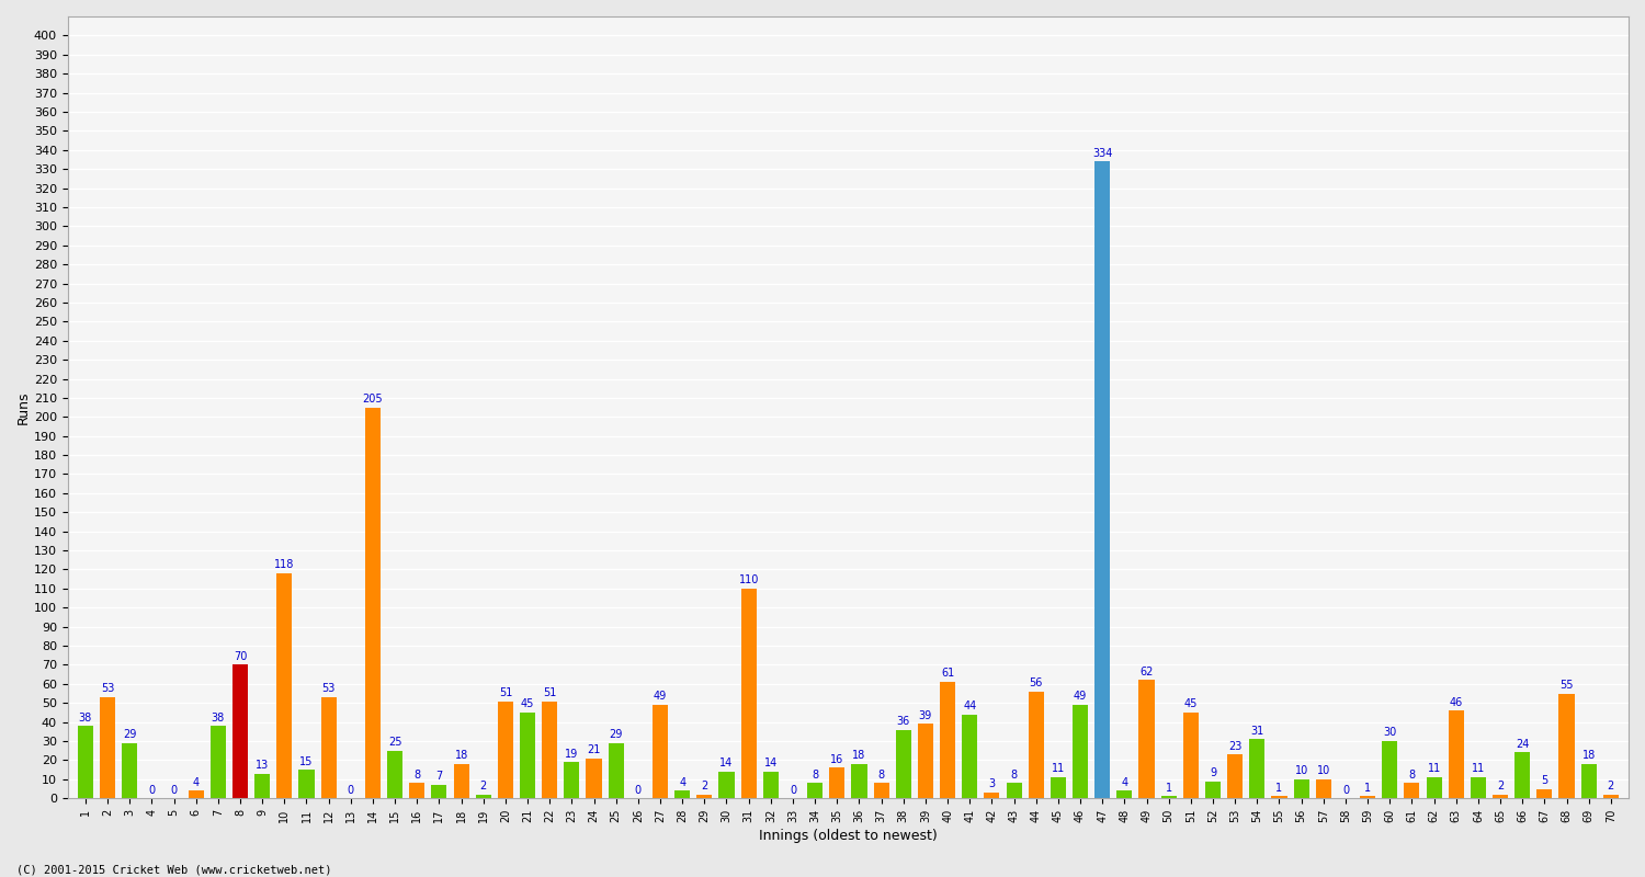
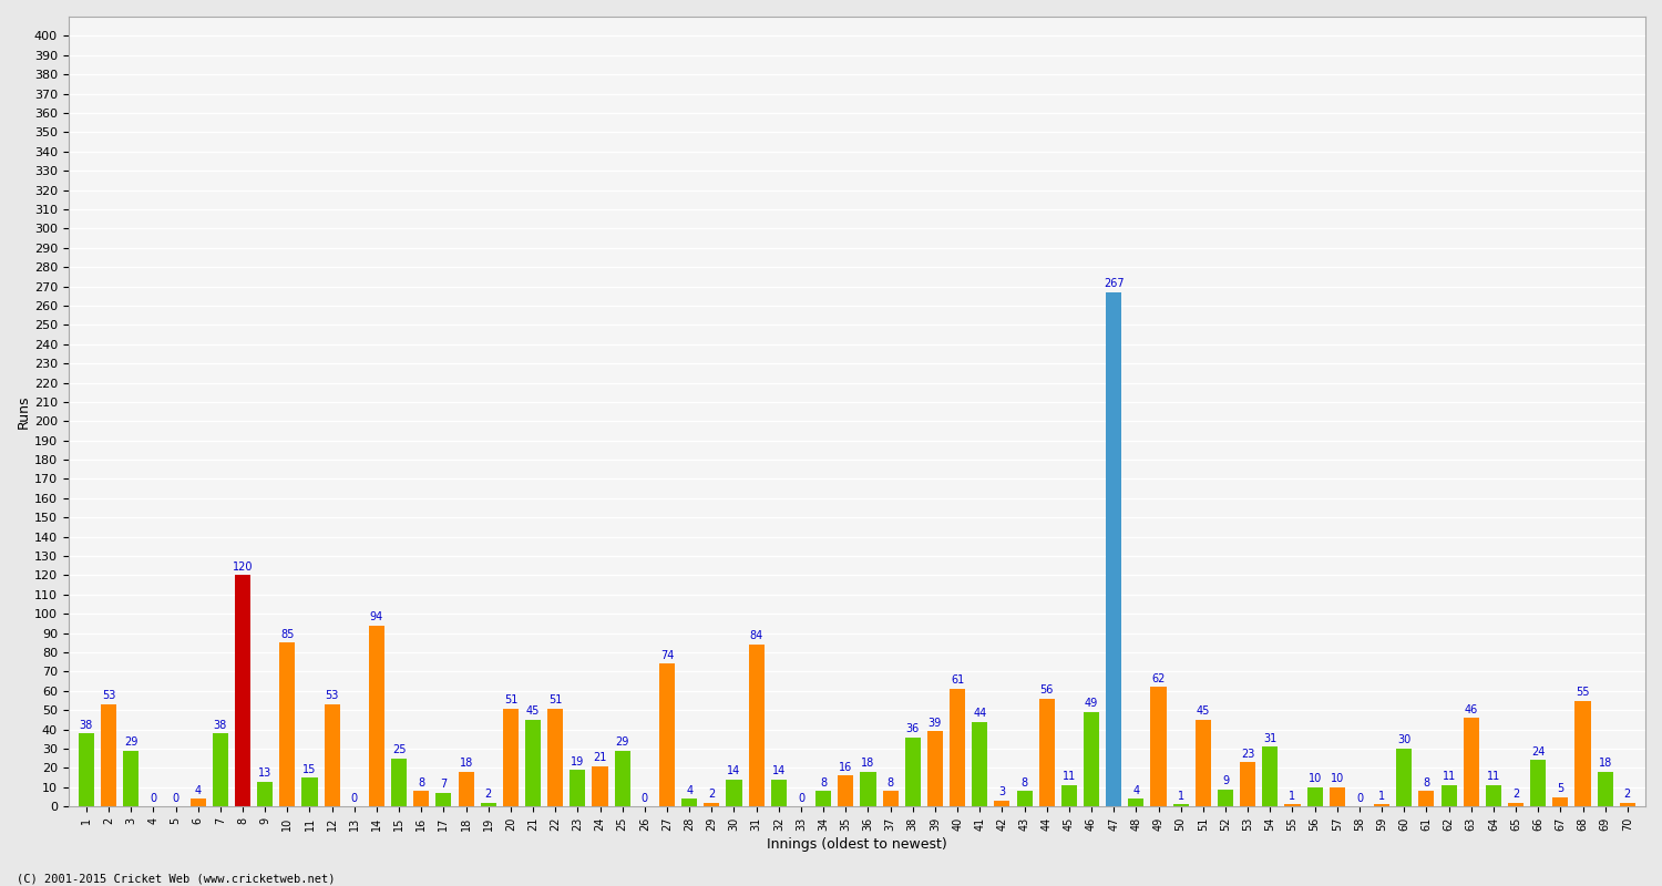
8: 70 -> 120
10: 118 -> 85
14: 205 -> 94
27: 49 -> 74
31: 110 -> 84
47: 334 -> 267
